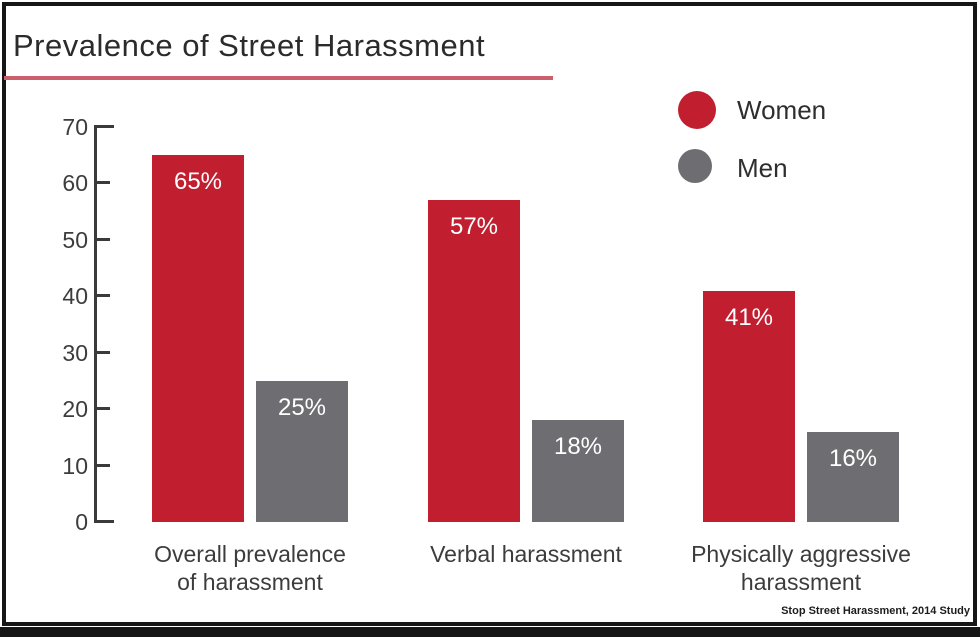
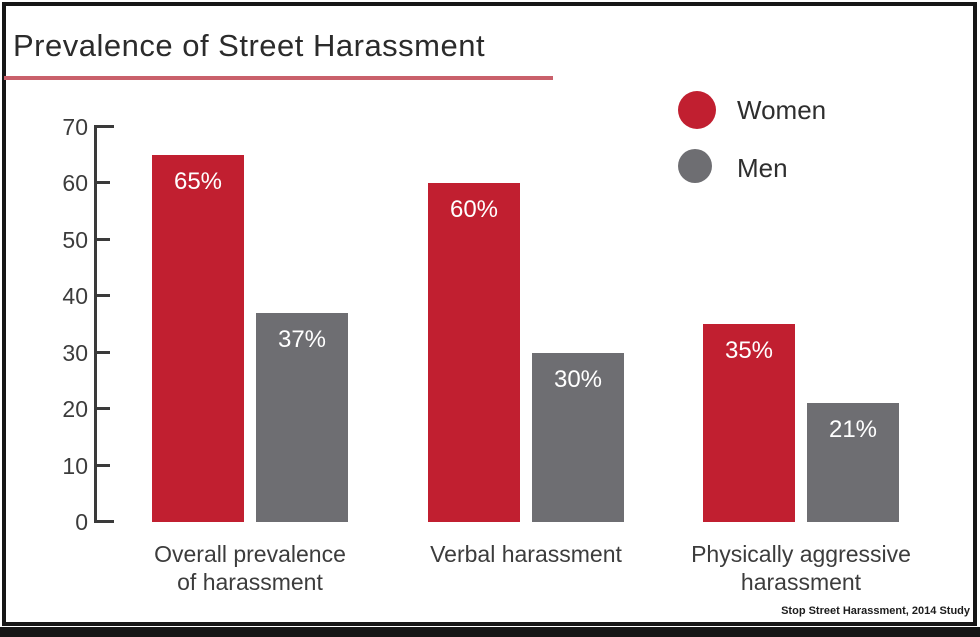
Men/Overall prevalence of harassment: 25% -> 37%
Women/Verbal harassment: 57% -> 60%
Men/Verbal harassment: 18% -> 30%
Women/Physically aggressive harassment: 41% -> 35%
Men/Physically aggressive harassment: 16% -> 21%
